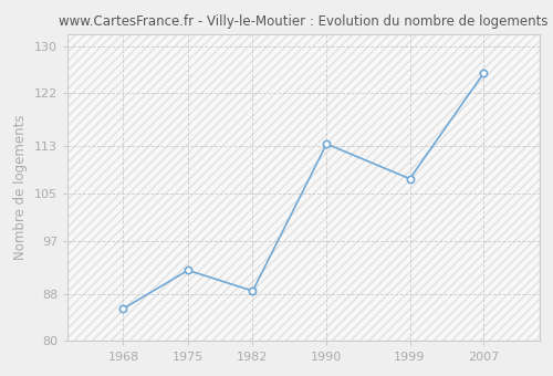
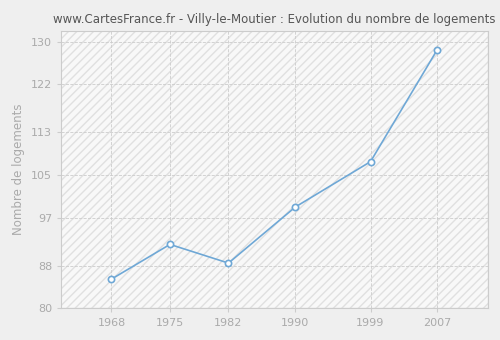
1990: 113.4 -> 99.0
2007: 125.4 -> 128.5
